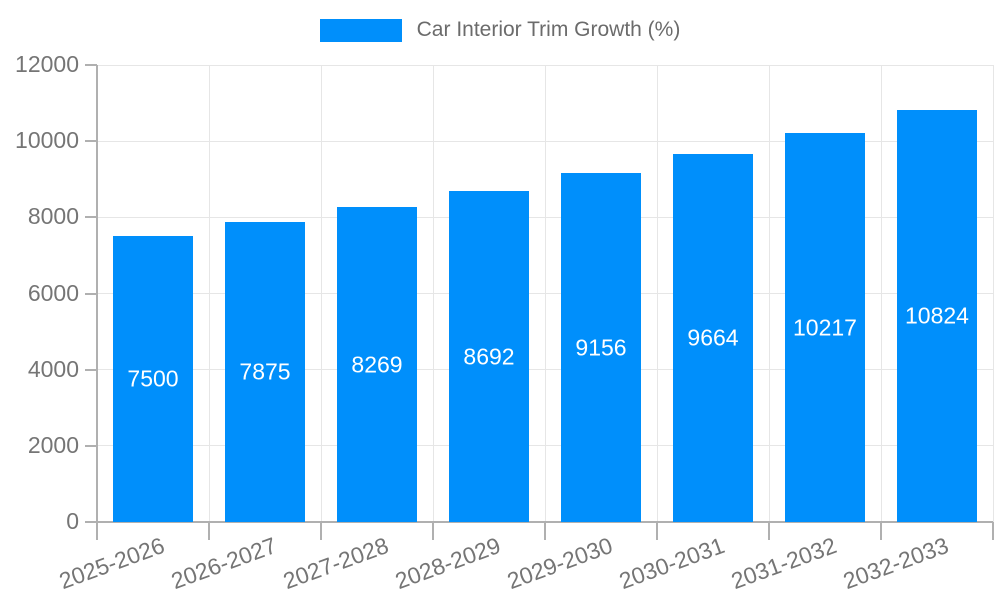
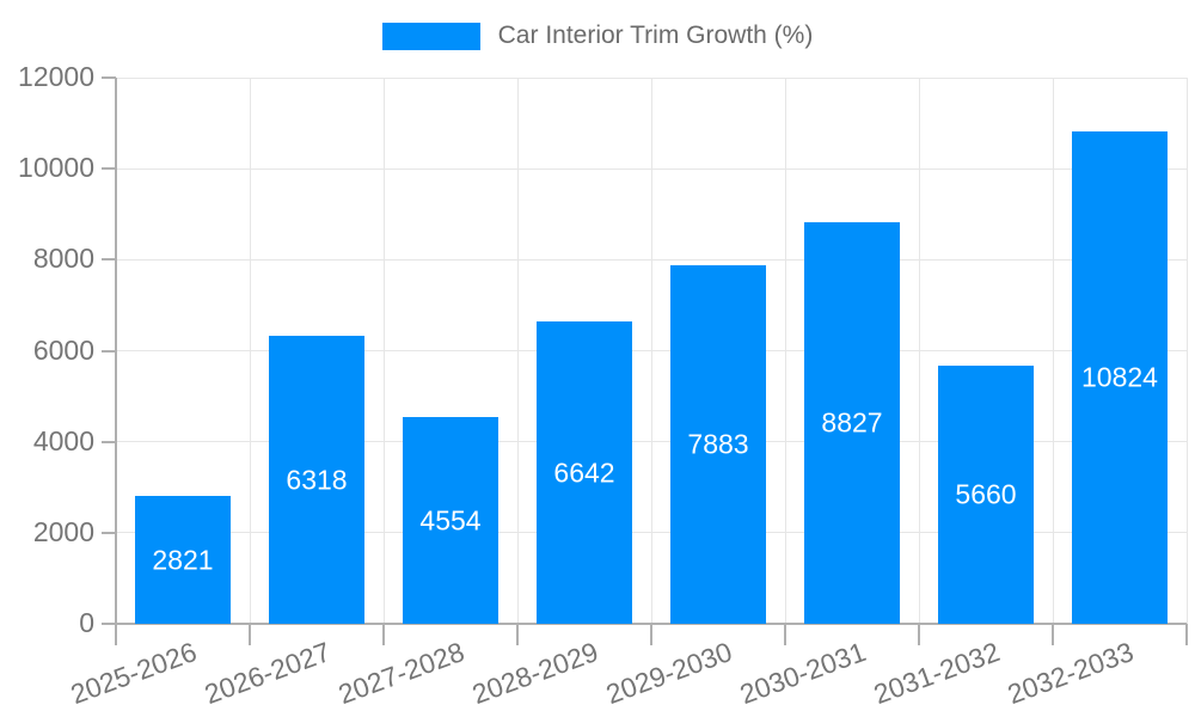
2025-2026: 7500 -> 2821
2026-2027: 7875 -> 6318
2027-2028: 8269 -> 4554
2028-2029: 8692 -> 6642
2029-2030: 9156 -> 7883
2030-2031: 9664 -> 8827
2031-2032: 10217 -> 5660
